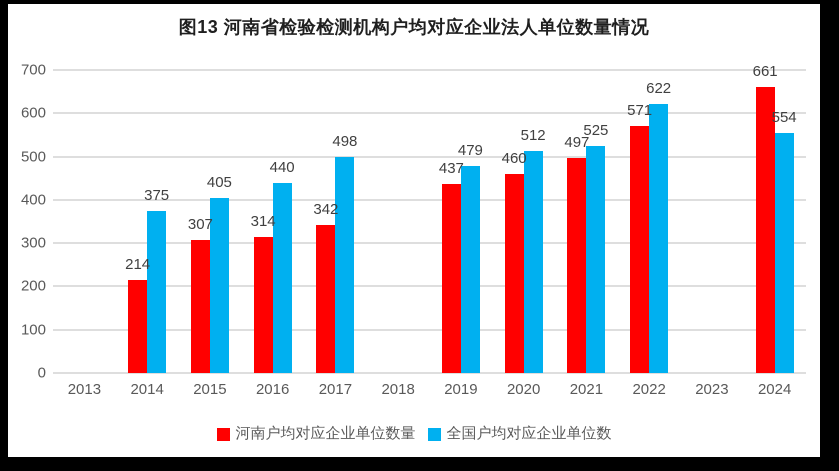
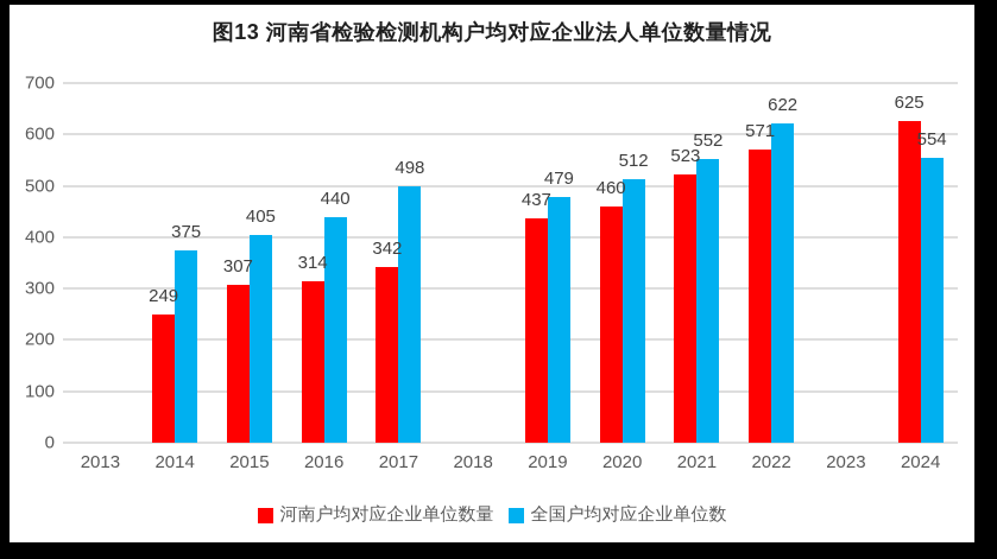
河南户均对应企业单位数量/2014: 214 -> 249
河南户均对应企业单位数量/2021: 497 -> 523
全国户均对应企业单位数/2021: 525 -> 552
河南户均对应企业单位数量/2024: 661 -> 625
